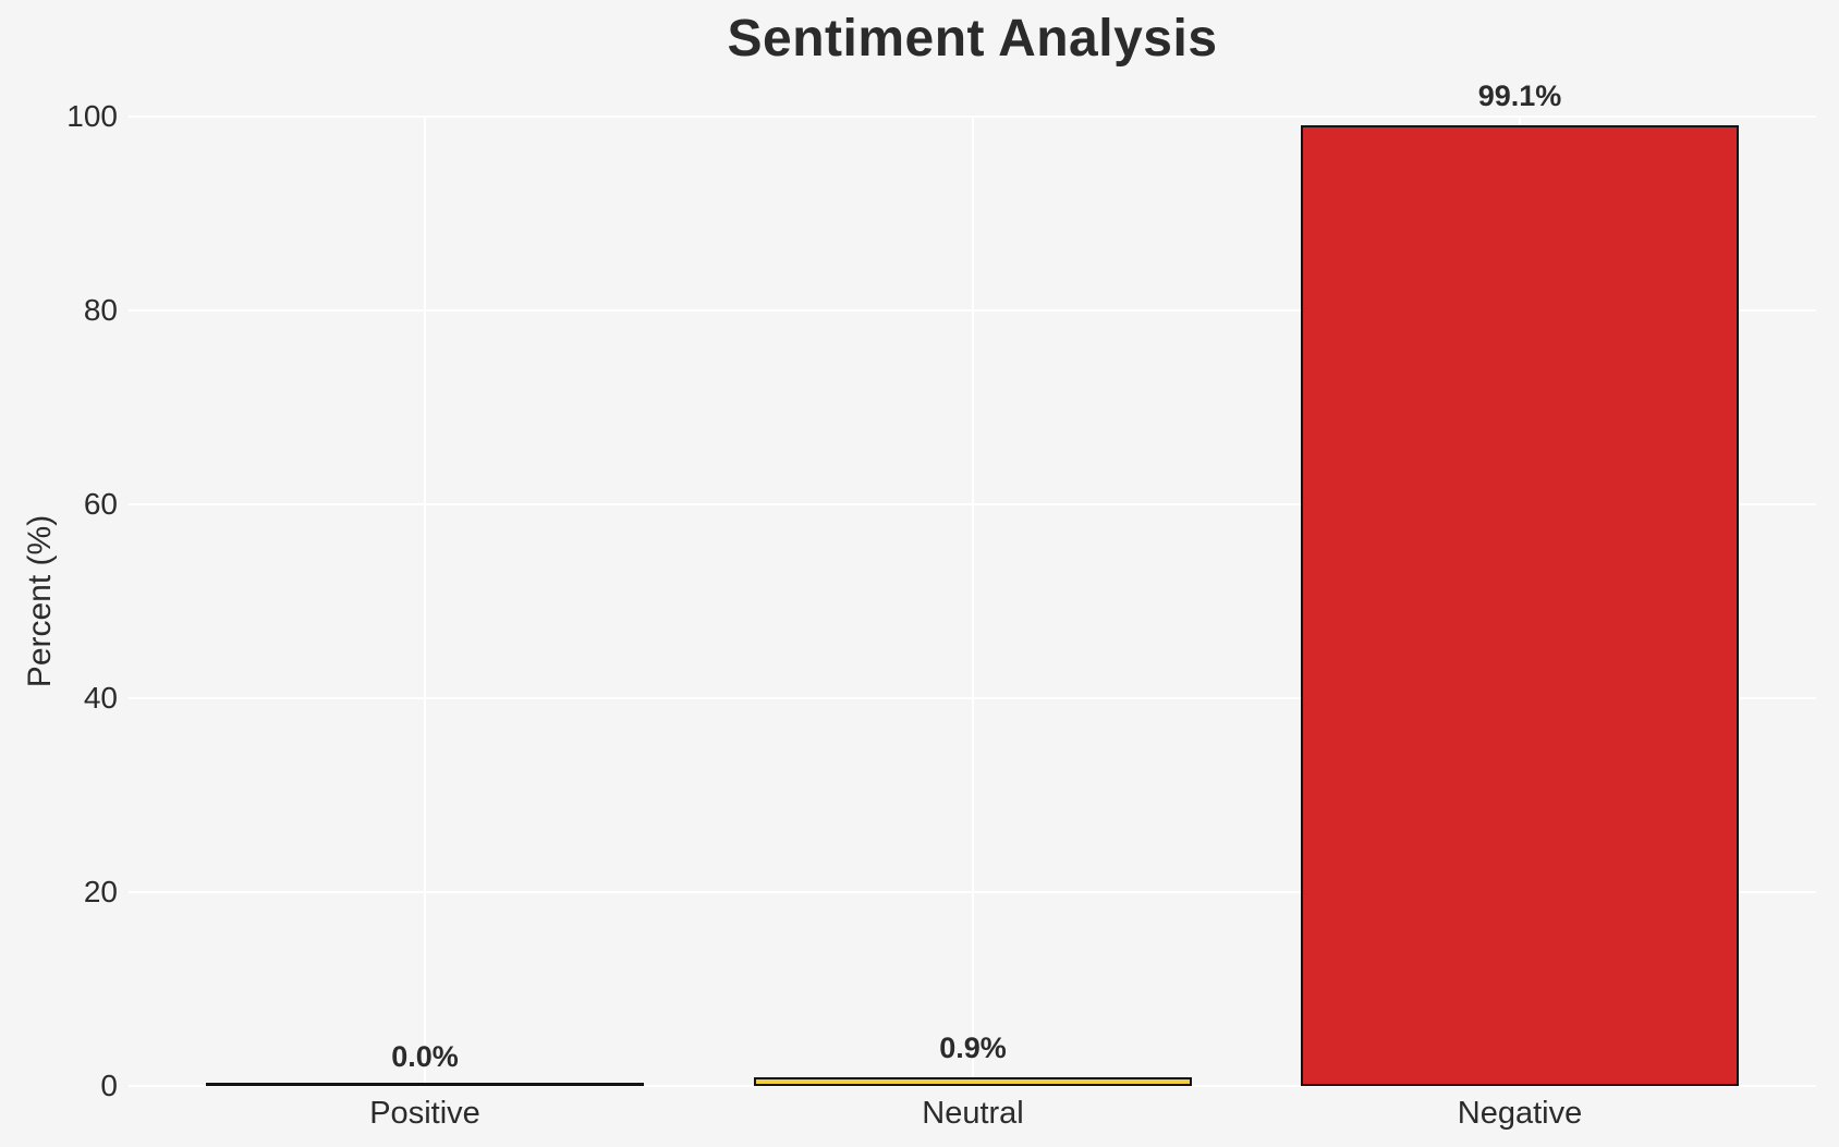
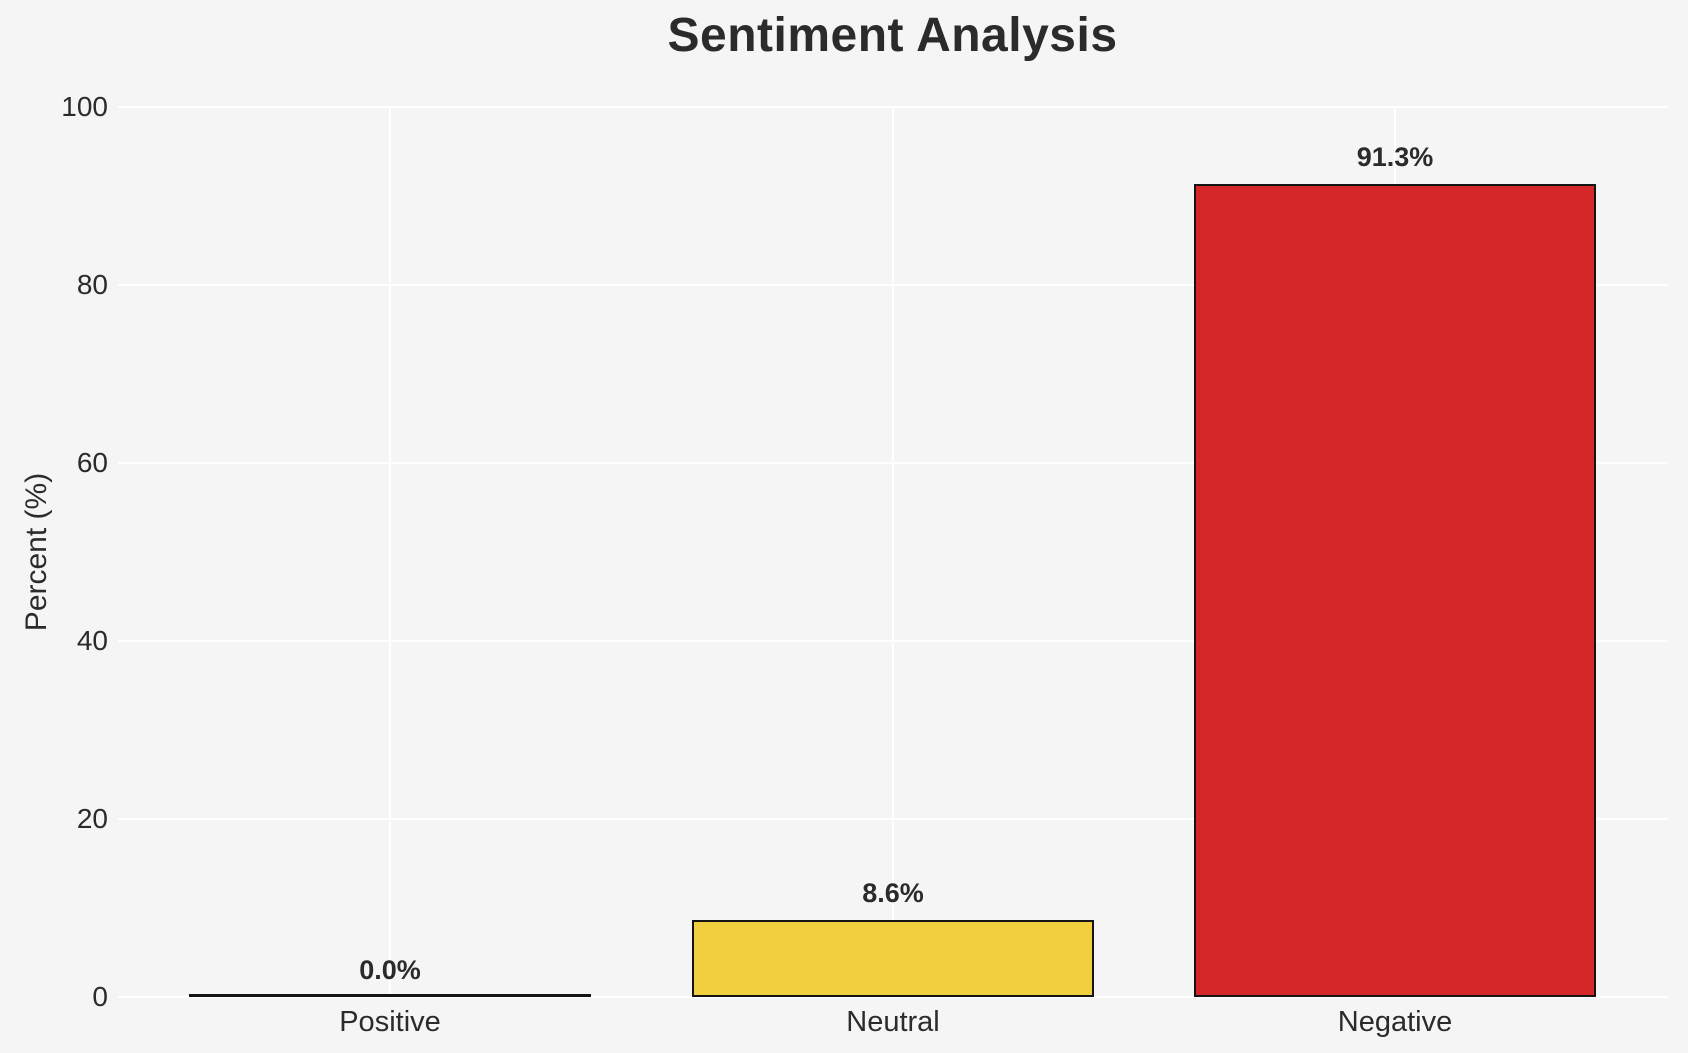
Neutral: 0.9% -> 8.6%
Negative: 99.1% -> 91.3%
